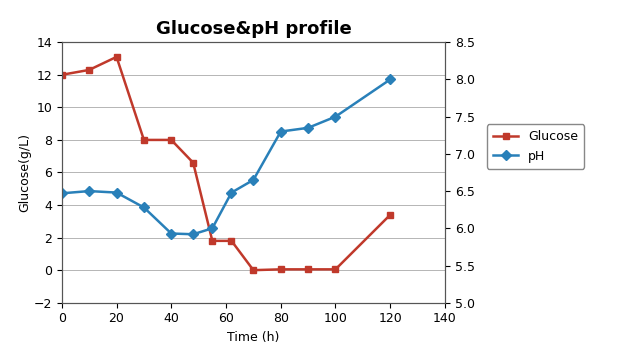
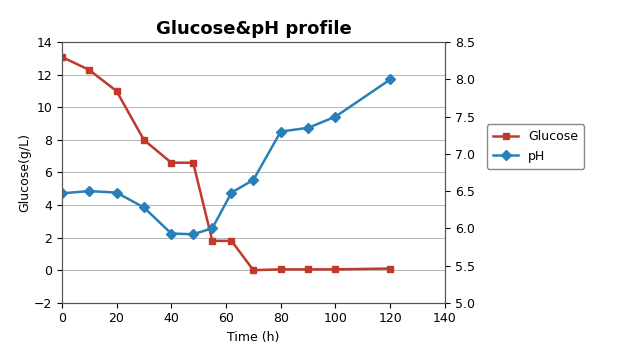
Glucose/0: 12.0 -> 13.1
Glucose/20: 13.1 -> 11.0
Glucose/40: 8.0 -> 6.6
Glucose/120: 3.4 -> 0.1
